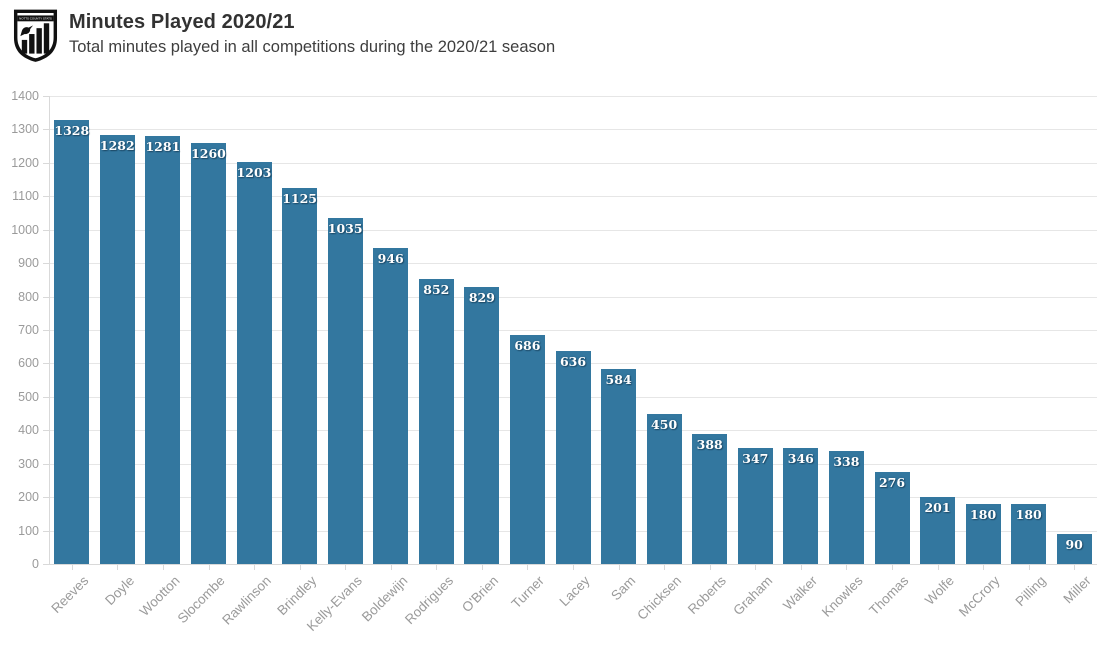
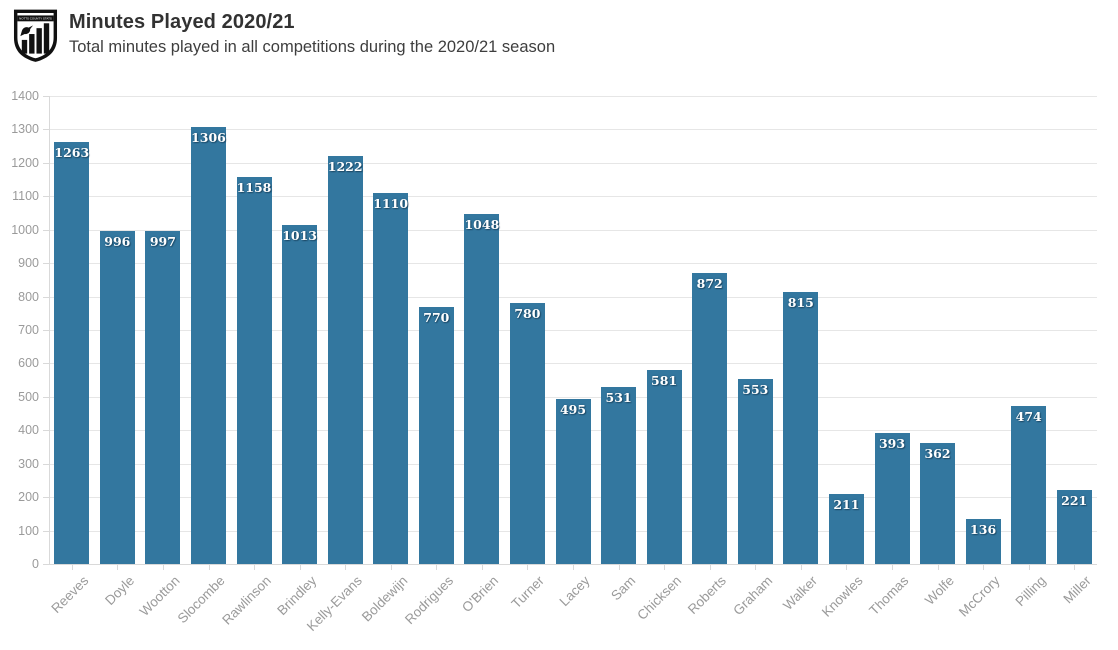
Reeves: 1328 -> 1263
Doyle: 1282 -> 996
Wootton: 1281 -> 997
Slocombe: 1260 -> 1306
Rawlinson: 1203 -> 1158
Brindley: 1125 -> 1013
Kelly-Evans: 1035 -> 1222
Boldewijn: 946 -> 1110
Rodrigues: 852 -> 770
O'Brien: 829 -> 1048
Turner: 686 -> 780
Lacey: 636 -> 495
Sam: 584 -> 531
Chicksen: 450 -> 581
Roberts: 388 -> 872
Graham: 347 -> 553
Walker: 346 -> 815
Knowles: 338 -> 211
Thomas: 276 -> 393
Wolfe: 201 -> 362
McCrory: 180 -> 136
Pilling: 180 -> 474
Miller: 90 -> 221
